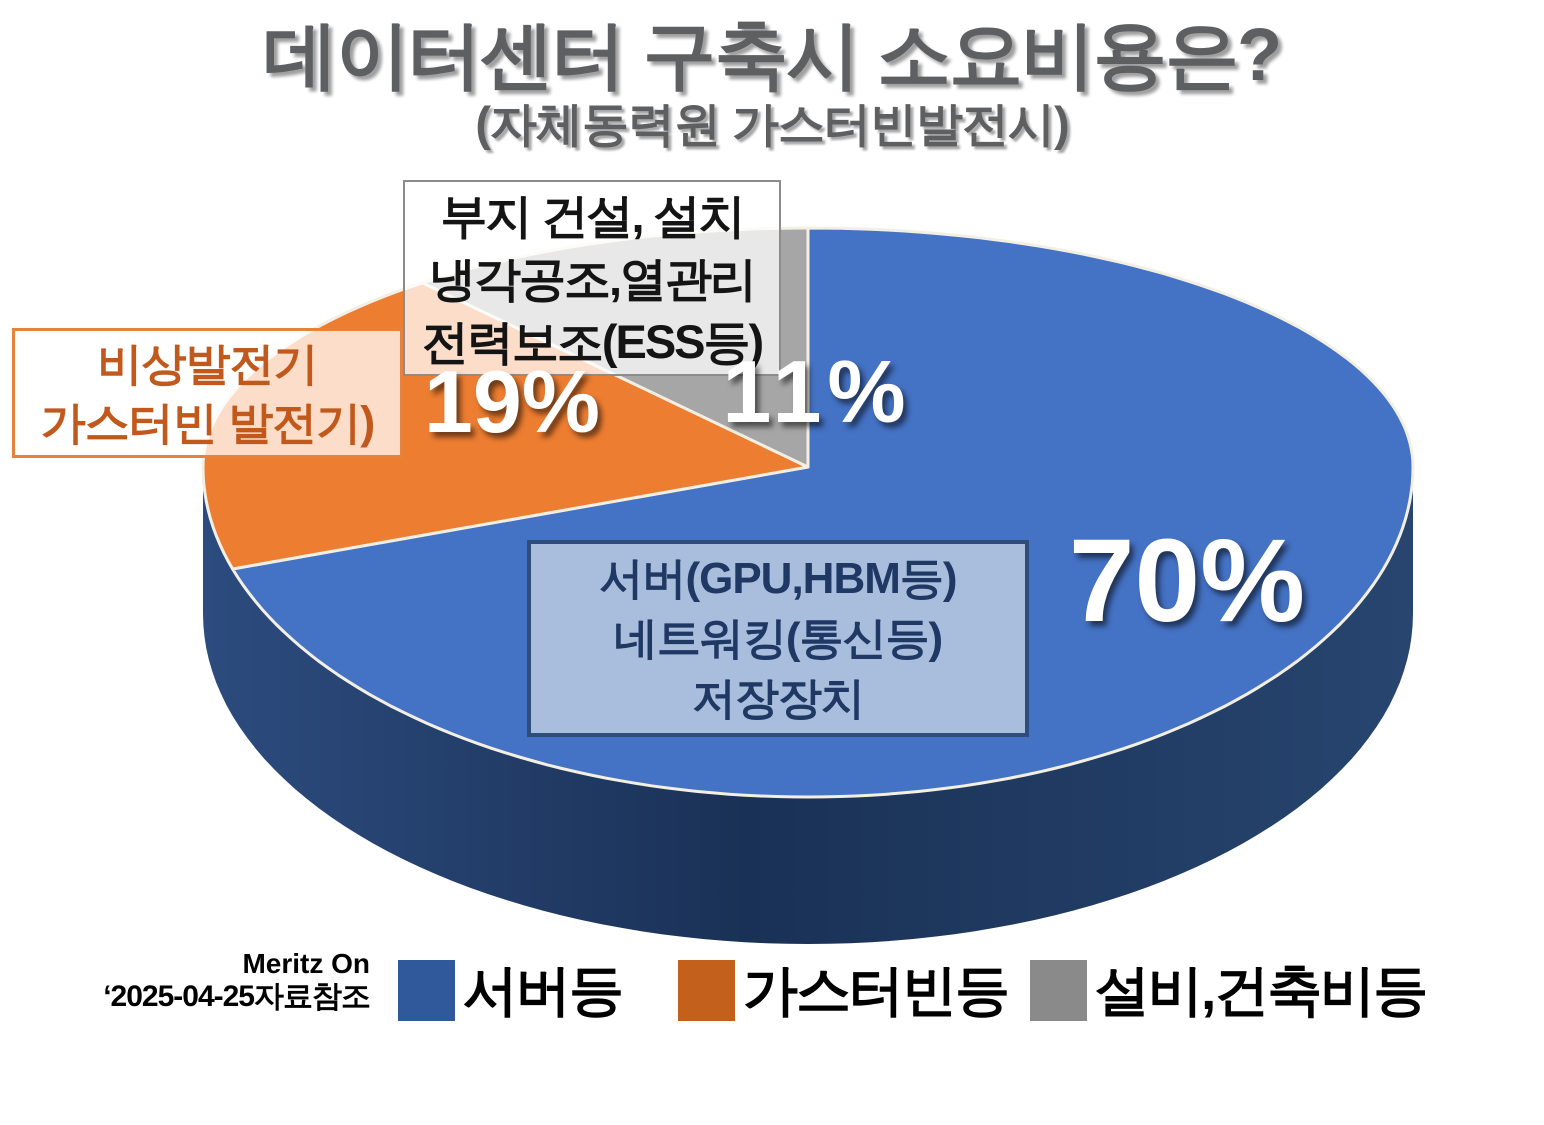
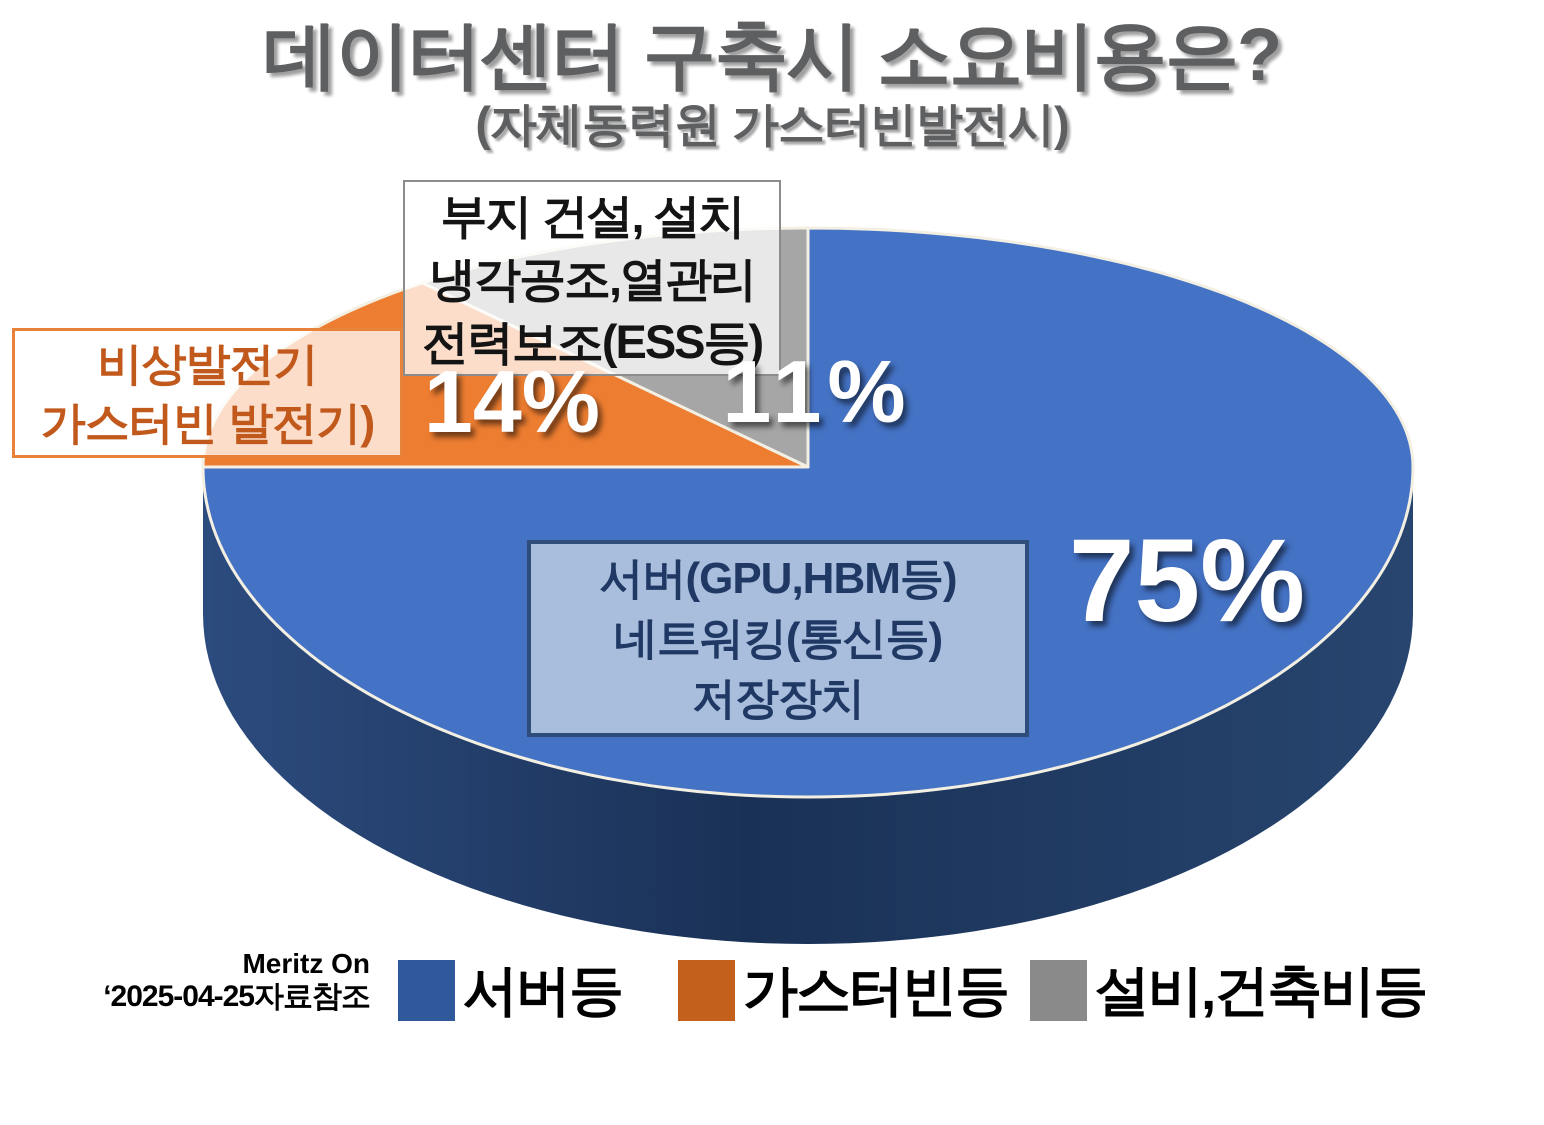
서버등: 70% -> 75%
가스터빈등: 19% -> 14%
